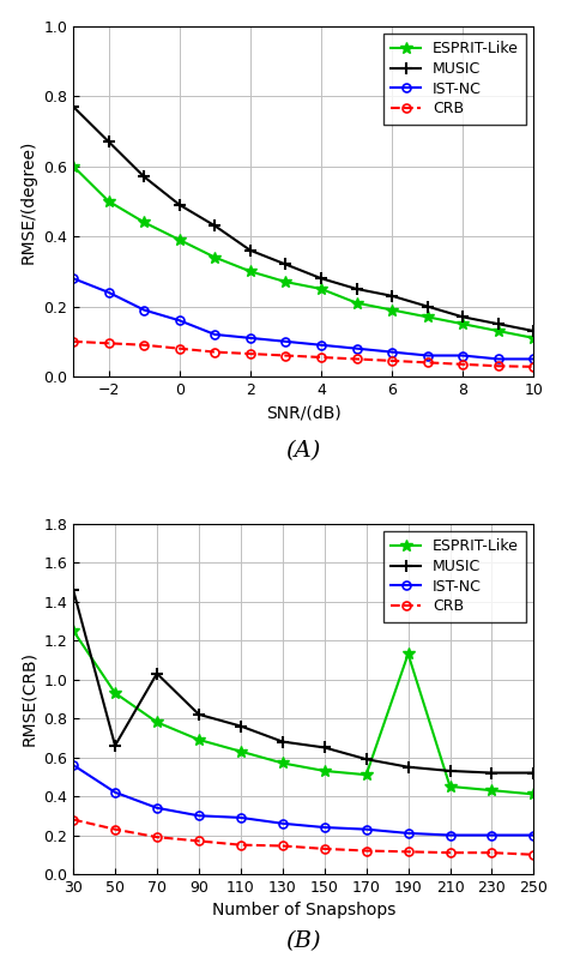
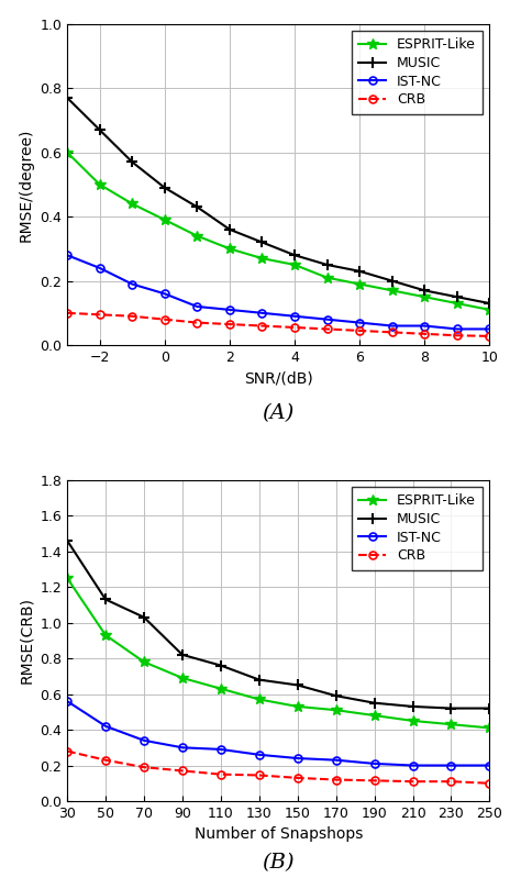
MUSIC/50: 0.66 -> 1.13
ESPRIT-Like/190: 1.13 -> 0.48
